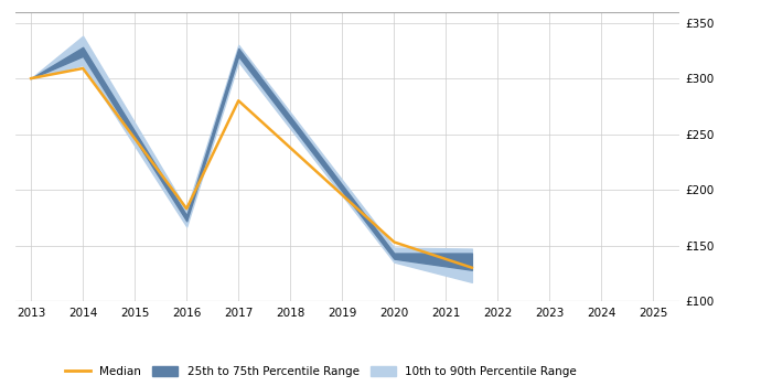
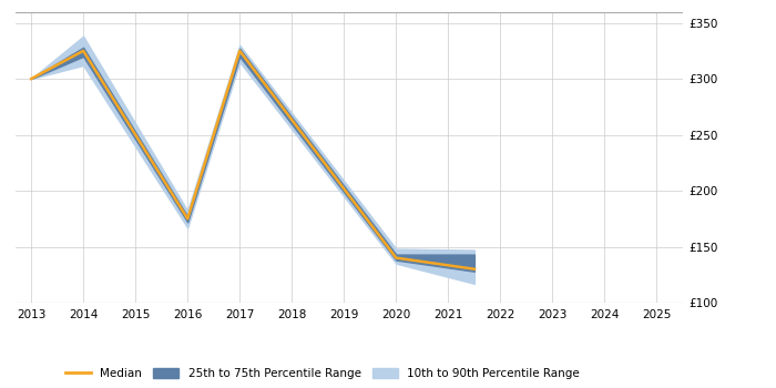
Median/2014: £309 -> £325
Median/2016: £183 -> £175
Median/2017: £280 -> £325
Median/2020: £153 -> £140
